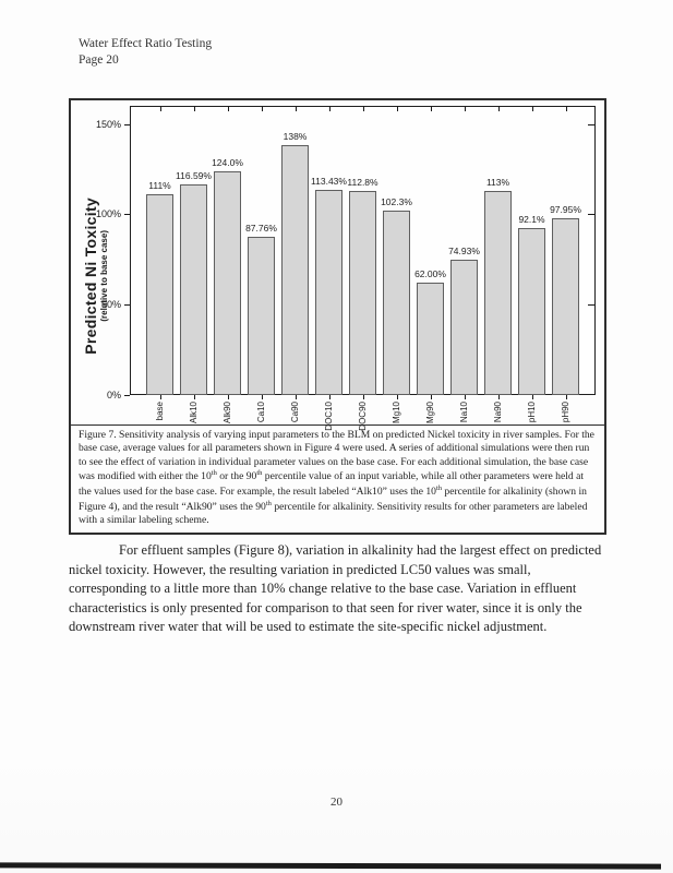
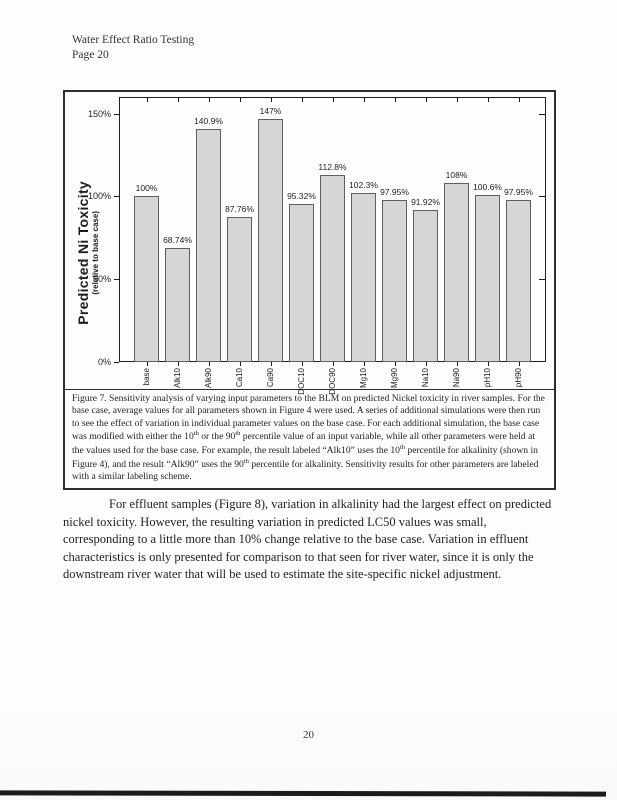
base: 111% -> 100%
Alk10: 116.59% -> 68.74%
Alk90: 124.0% -> 140.9%
Ca90: 138% -> 147%
DOC10: 113.43% -> 95.32%
Mg90: 62.00% -> 97.95%
Na10: 74.93% -> 91.92%
Na90: 113% -> 108%
pH10: 92.1% -> 100.6%
